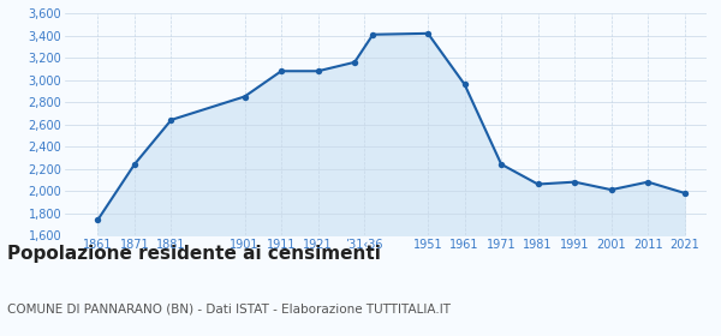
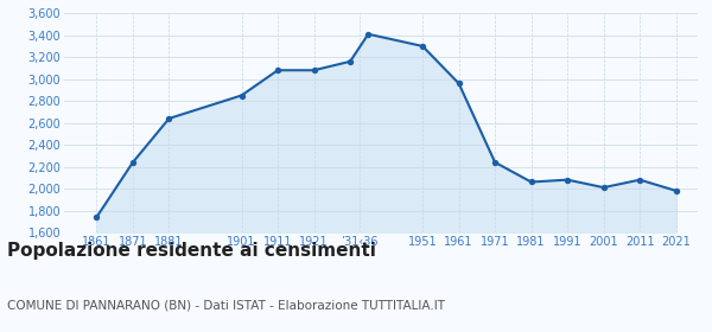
1951: 3,420 -> 3,300
